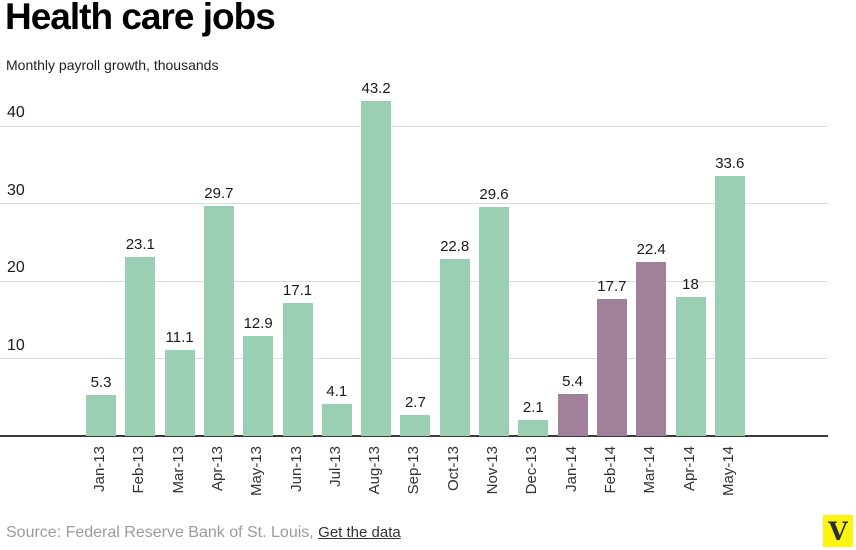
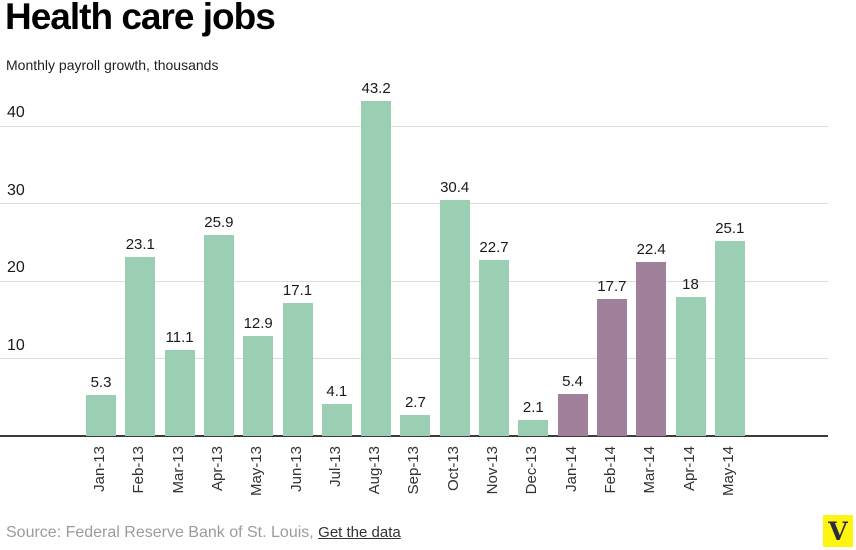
Apr-13: 29.7 -> 25.9
Oct-13: 22.8 -> 30.4
Nov-13: 29.6 -> 22.7
May-14: 33.6 -> 25.1
